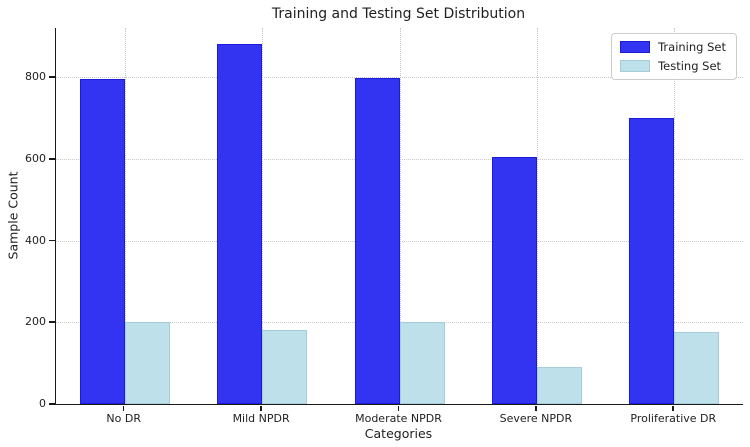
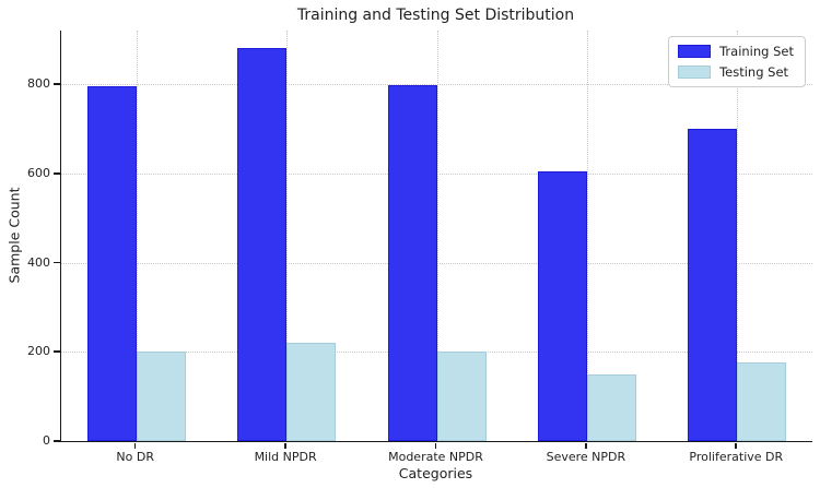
Testing Set/Mild NPDR: 180 -> 220
Testing Set/Severe NPDR: 90 -> 150
